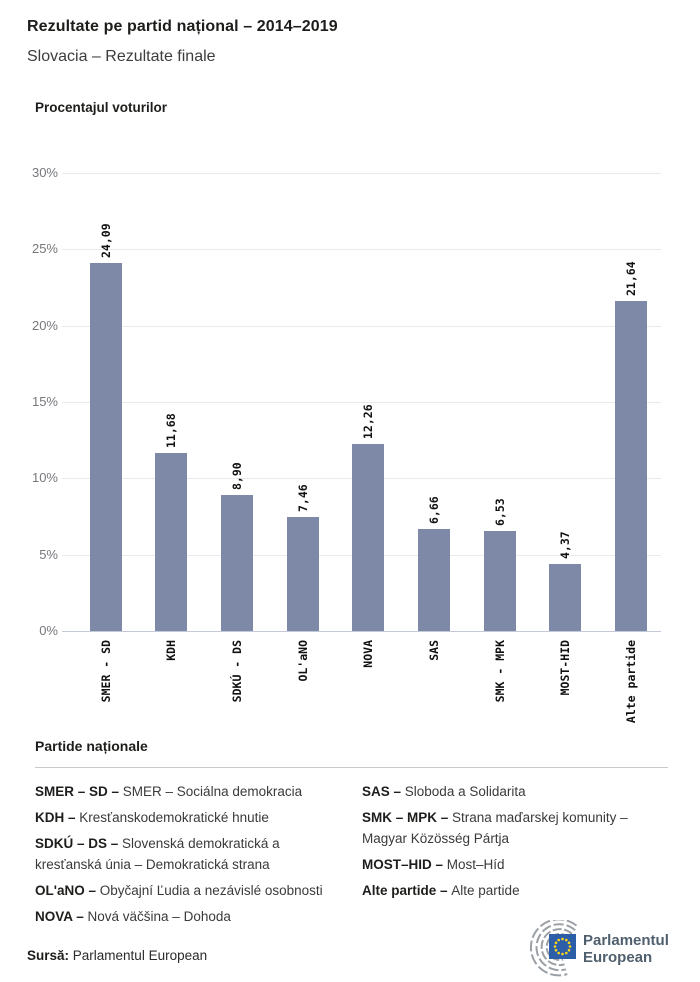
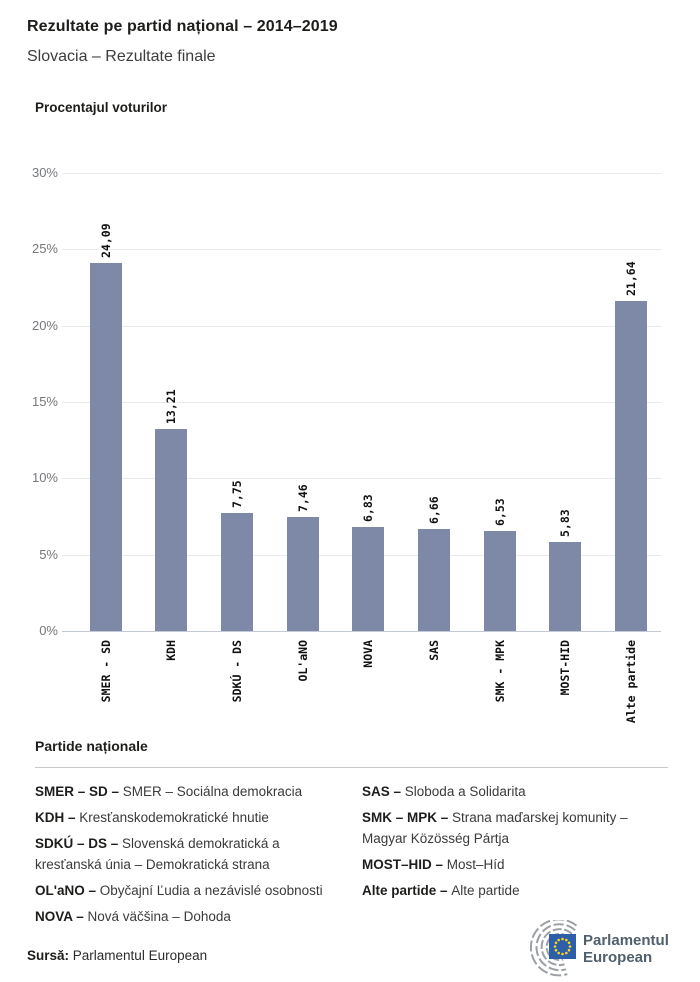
KDH: 11,68 -> 13,21
SDKÚ - DS: 8,90 -> 7,75
NOVA: 12,26 -> 6,83
MOST-HID: 4,37 -> 5,83
